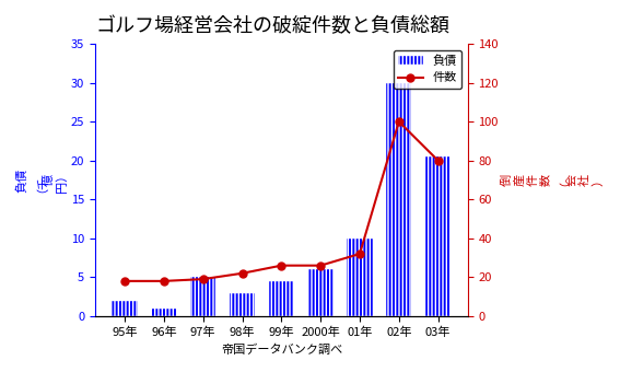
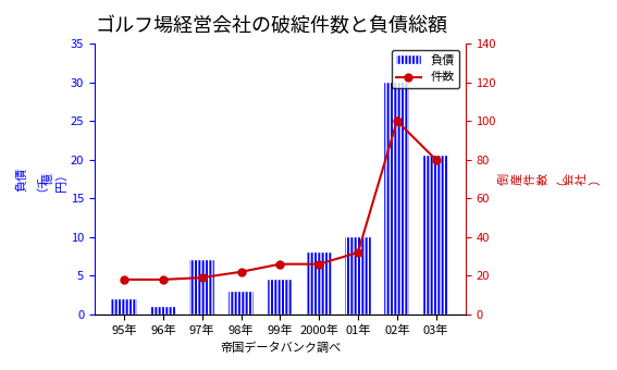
負債/97年: 5.0 -> 7.0
負債/2000年: 6.0 -> 8.0
